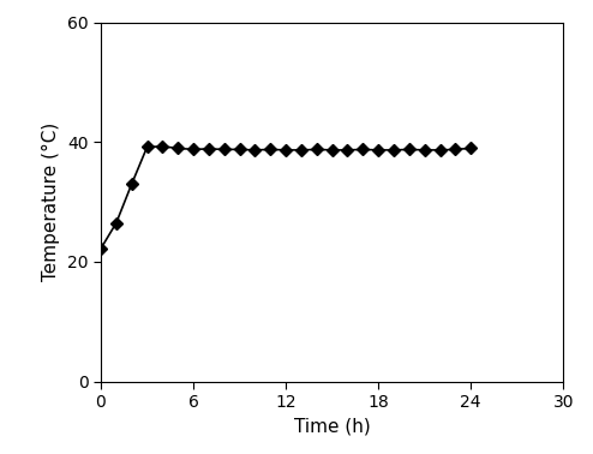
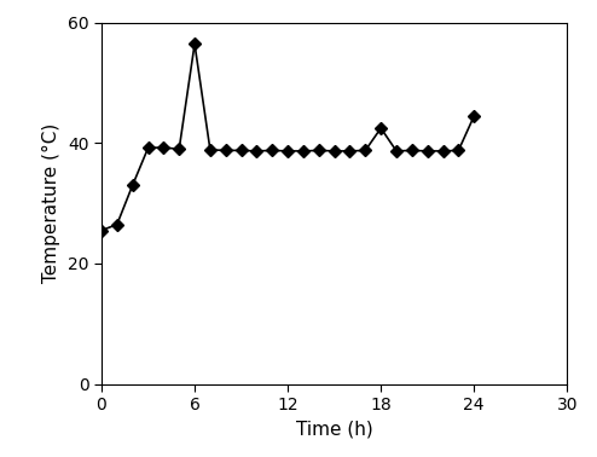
0: 22.2 -> 25.5
6: 38.8 -> 56.5
18: 38.7 -> 42.5
24: 39.0 -> 44.5
